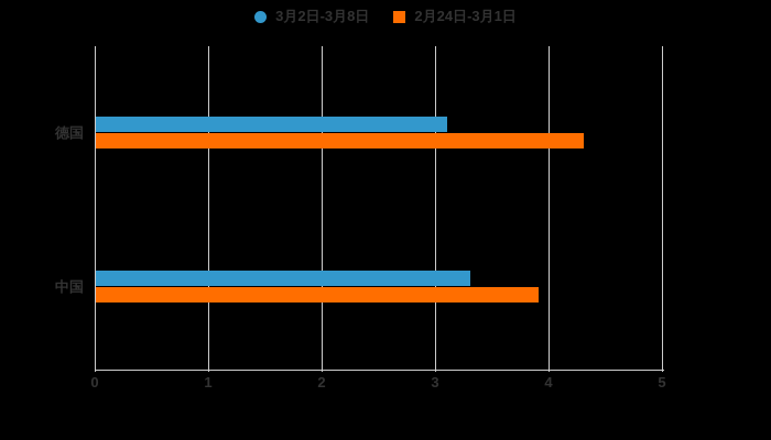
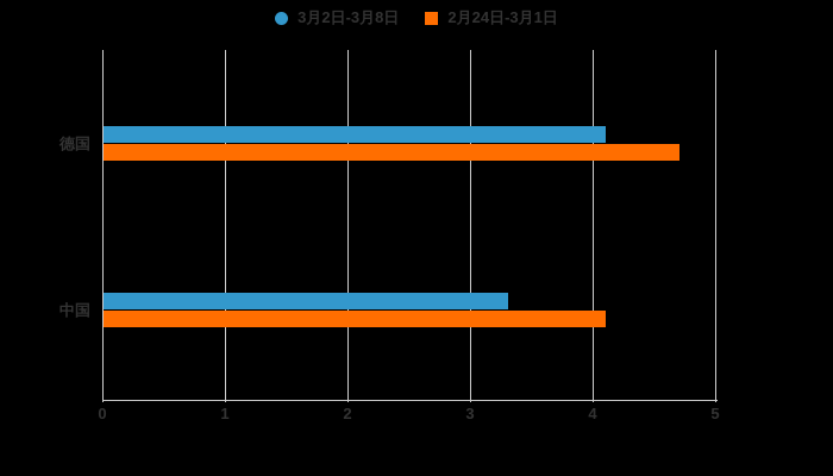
3月2日-3月8日/德国: 3.1 -> 4.1
2月24日-3月1日/德国: 4.3 -> 4.7
2月24日-3月1日/中国: 3.9 -> 4.1
